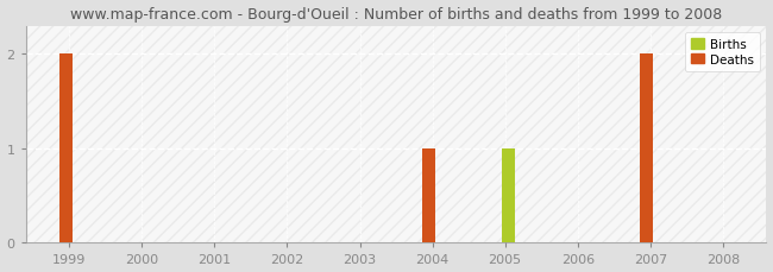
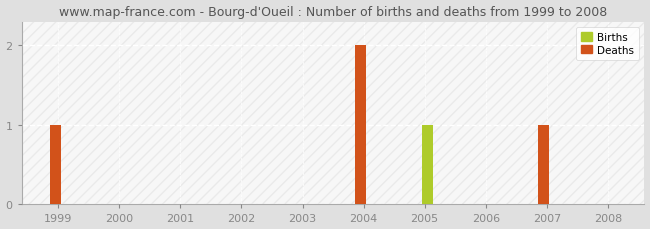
Deaths/1999: 2 -> 1
Deaths/2004: 1 -> 2
Deaths/2007: 2 -> 1
